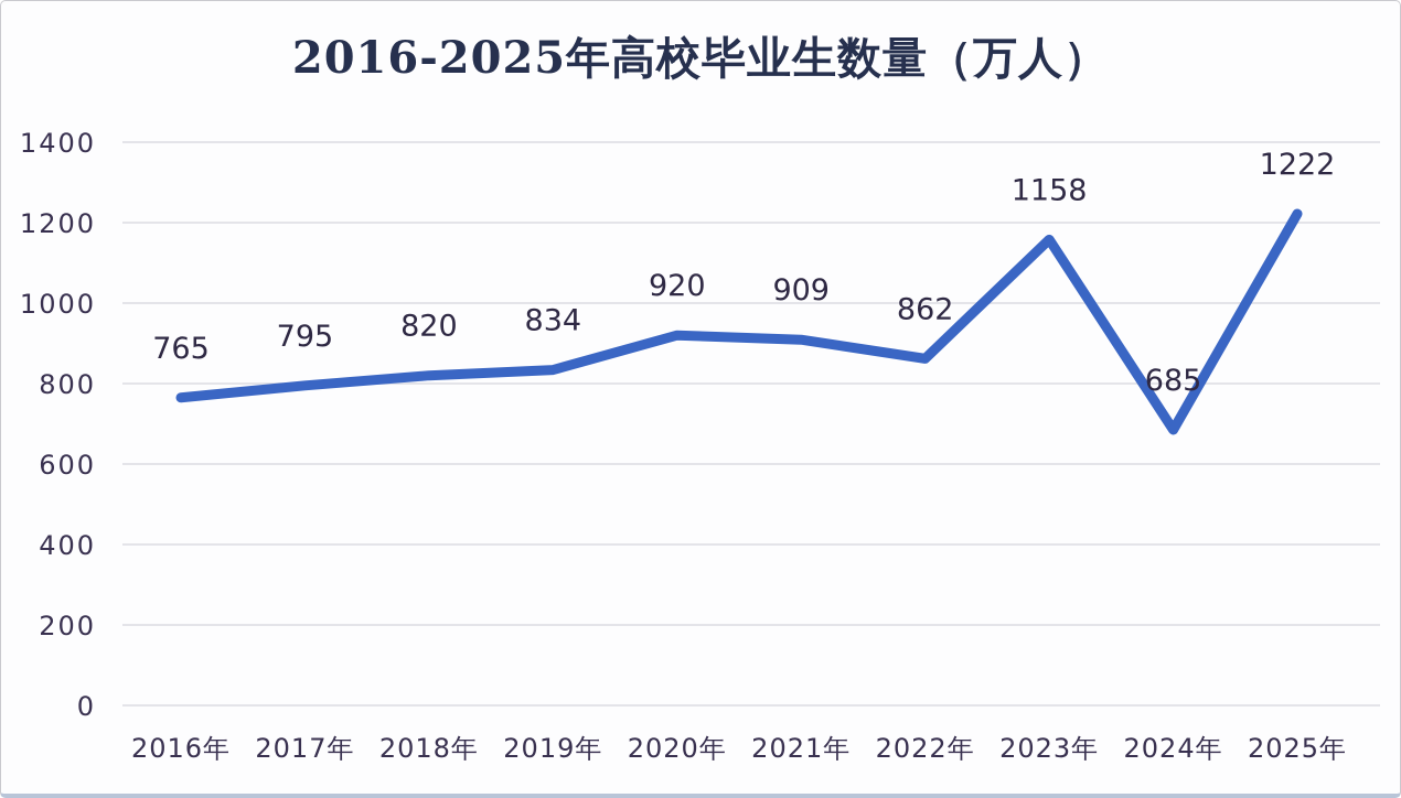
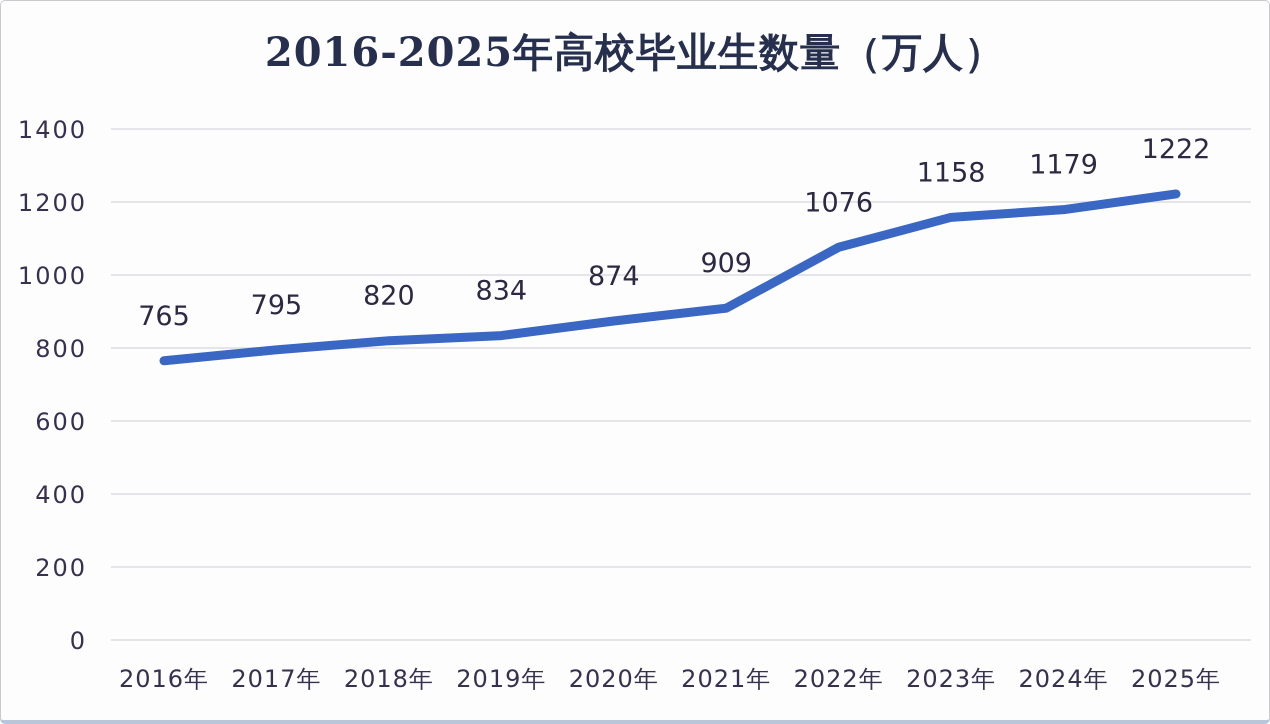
2020年: 920 -> 874
2022年: 862 -> 1076
2024年: 685 -> 1179
